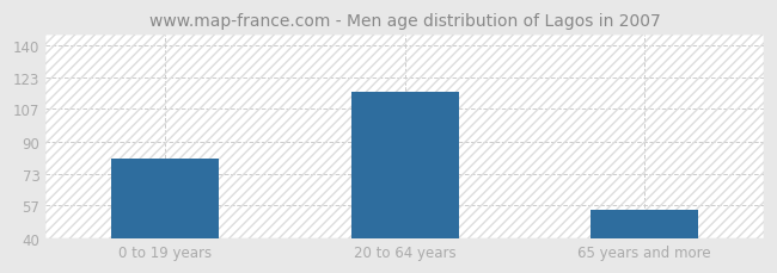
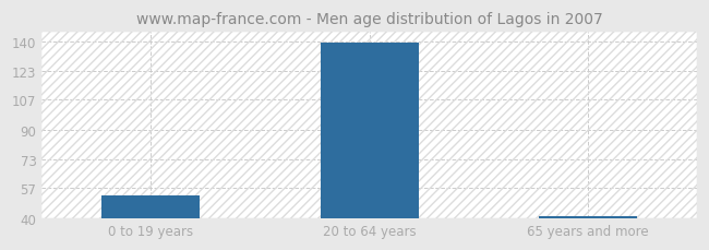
0 to 19 years: 81 -> 53
20 to 64 years: 116 -> 139
65 years and more: 55 -> 41
